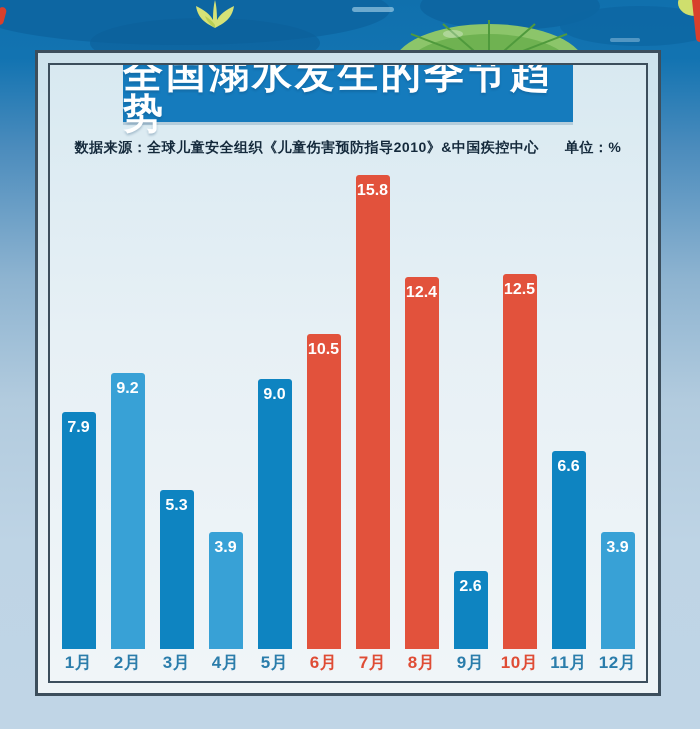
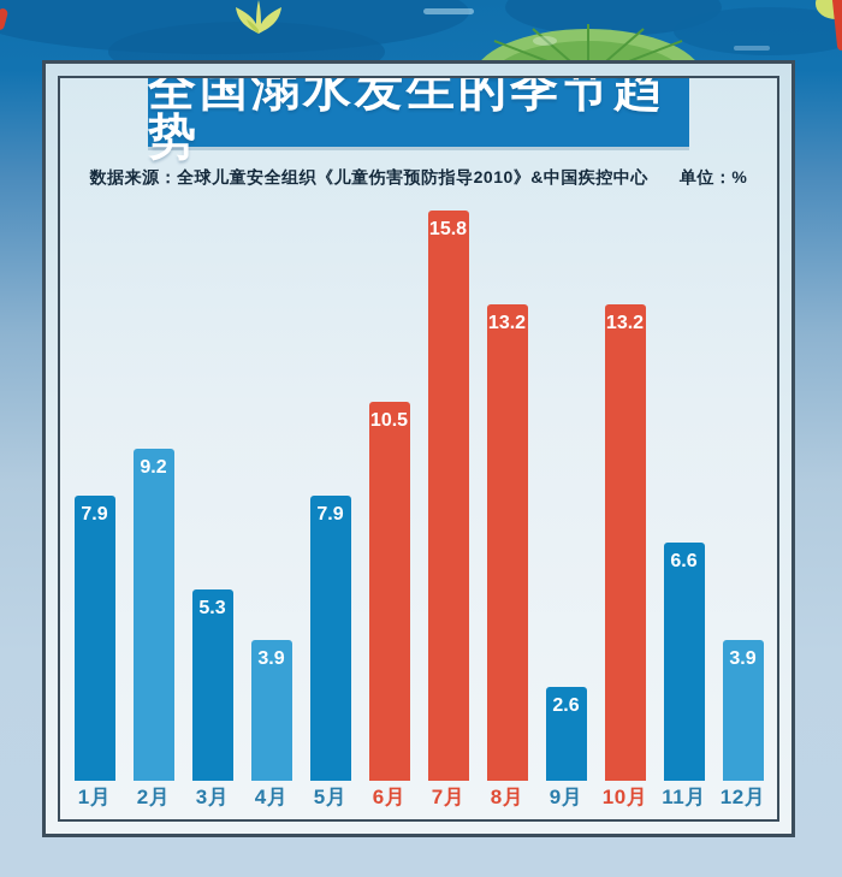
5月: 9.0 -> 7.9
8月: 12.4 -> 13.2
10月: 12.5 -> 13.2
